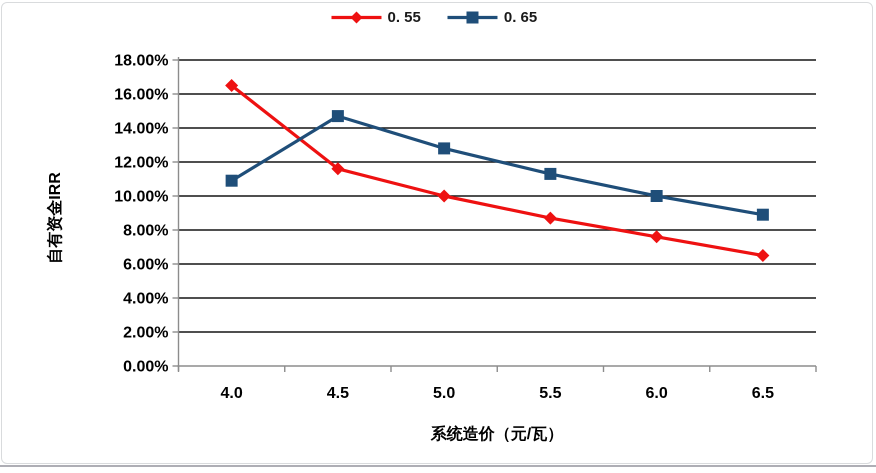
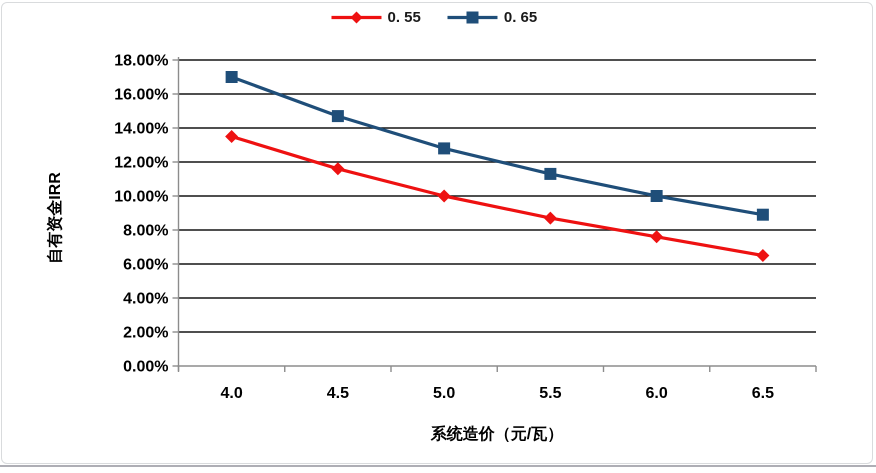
0. 55/4.0: 16.5% -> 13.5%
0. 65/4.0: 10.9% -> 17.0%
